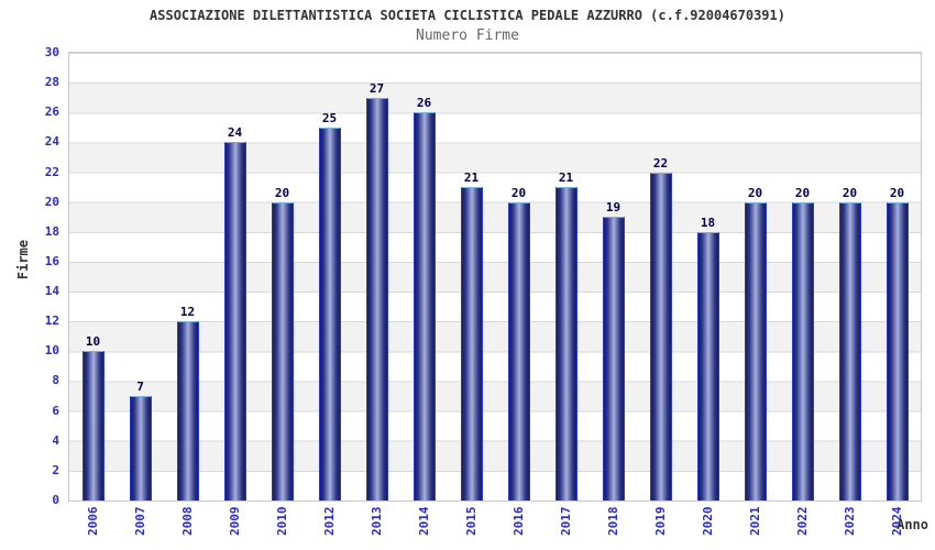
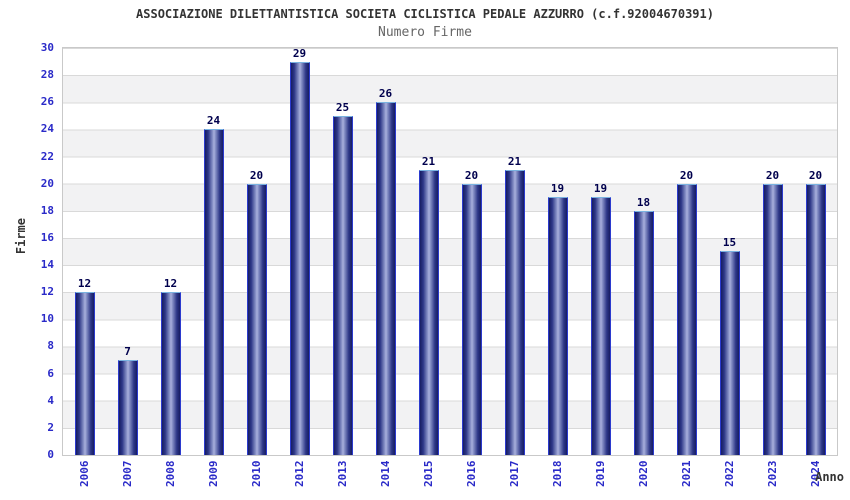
2006: 10 -> 12
2012: 25 -> 29
2013: 27 -> 25
2019: 22 -> 19
2022: 20 -> 15
